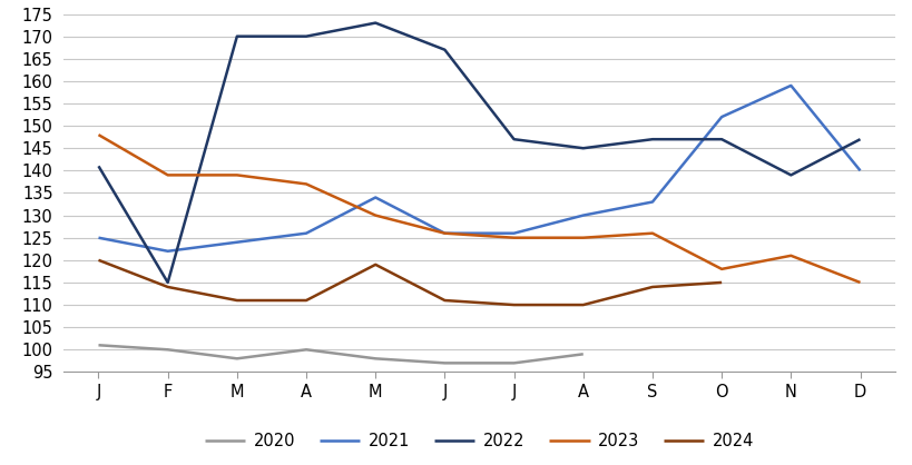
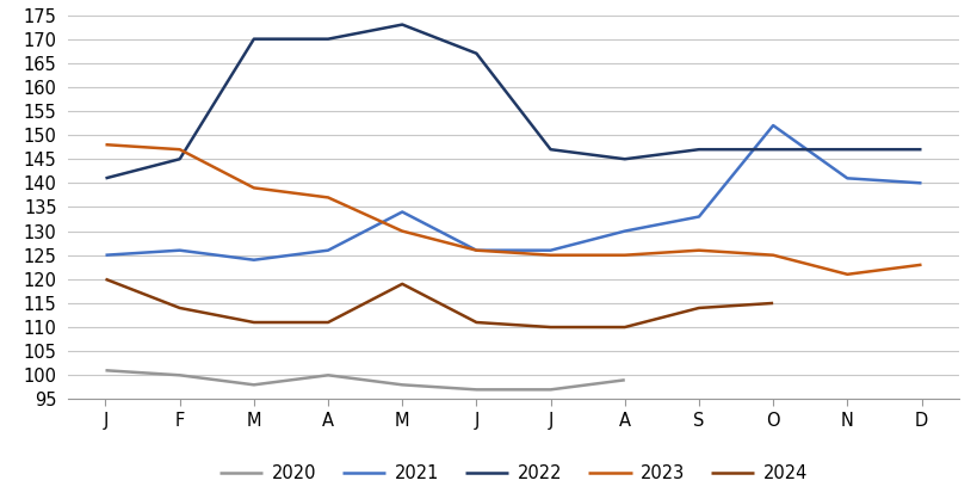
2021/F: 122 -> 126
2022/F: 115 -> 145
2023/F: 139 -> 147
2023/O: 118 -> 125
2021/N: 159 -> 141
2022/N: 139 -> 147
2023/D: 115 -> 123
